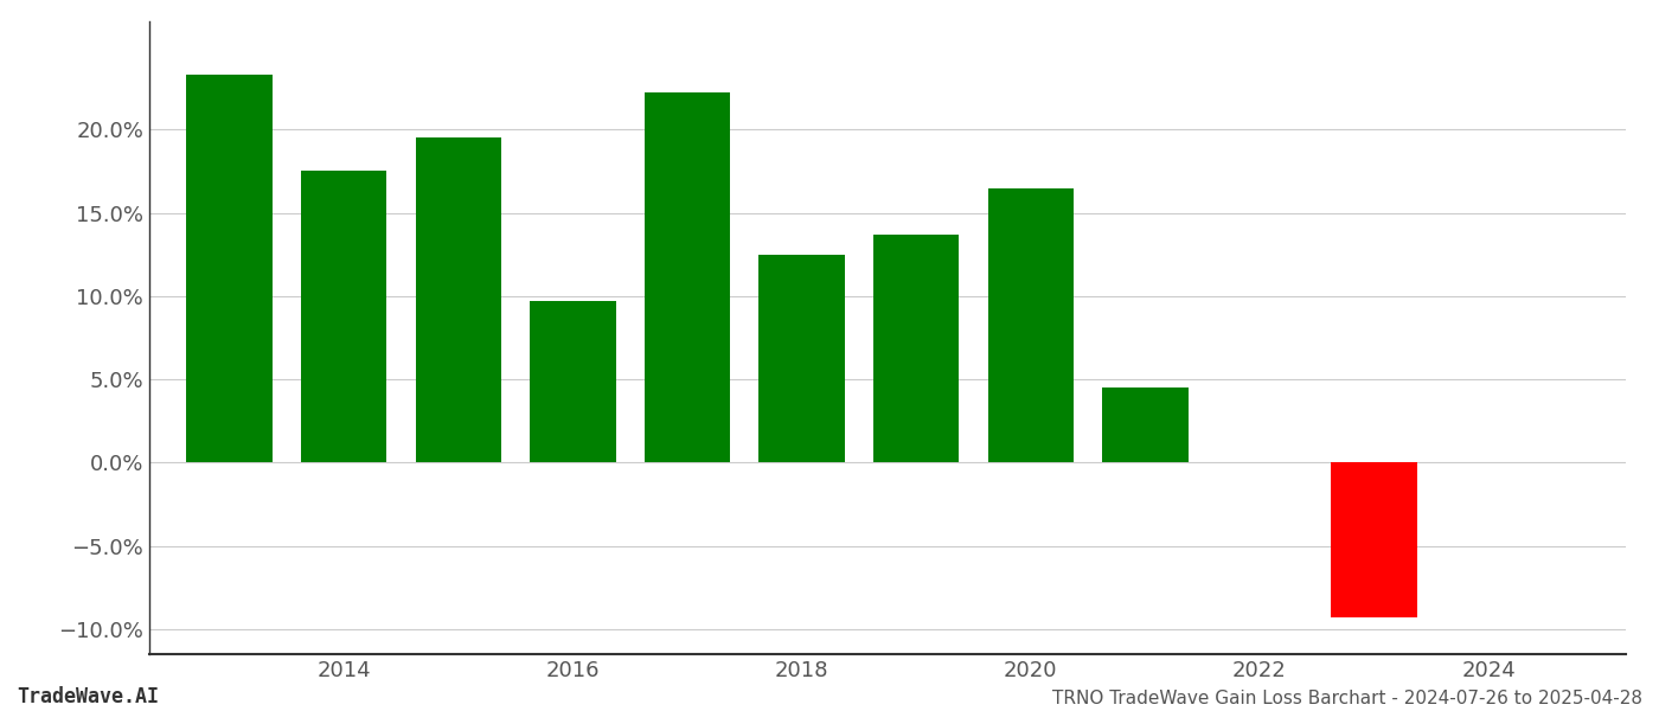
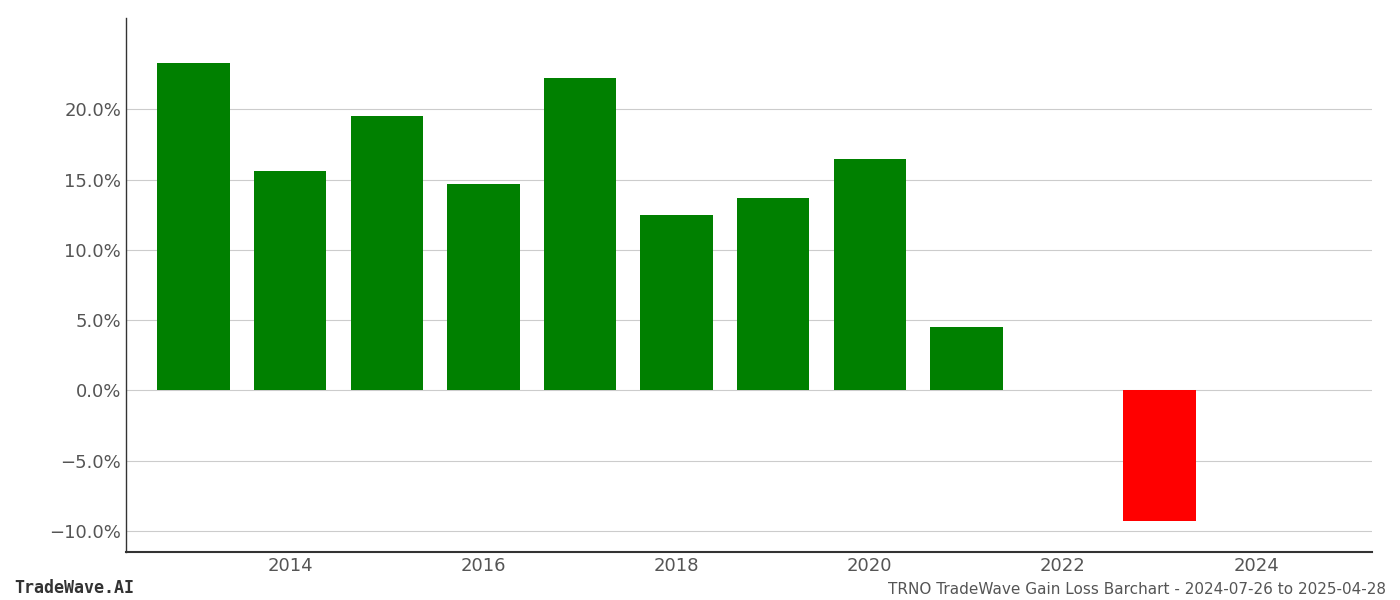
2014: 17.5% -> 15.6%
2016: 9.7% -> 14.7%
